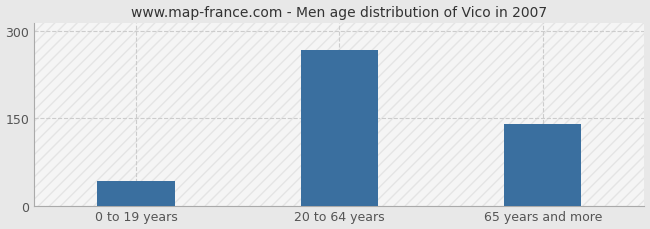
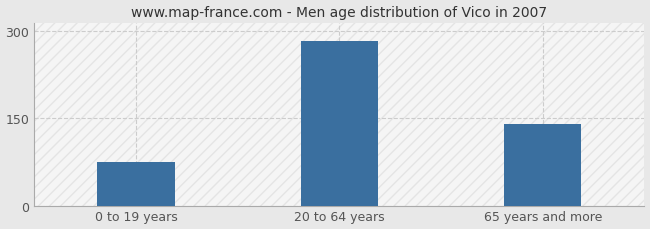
0 to 19 years: 42 -> 75
20 to 64 years: 268 -> 283
